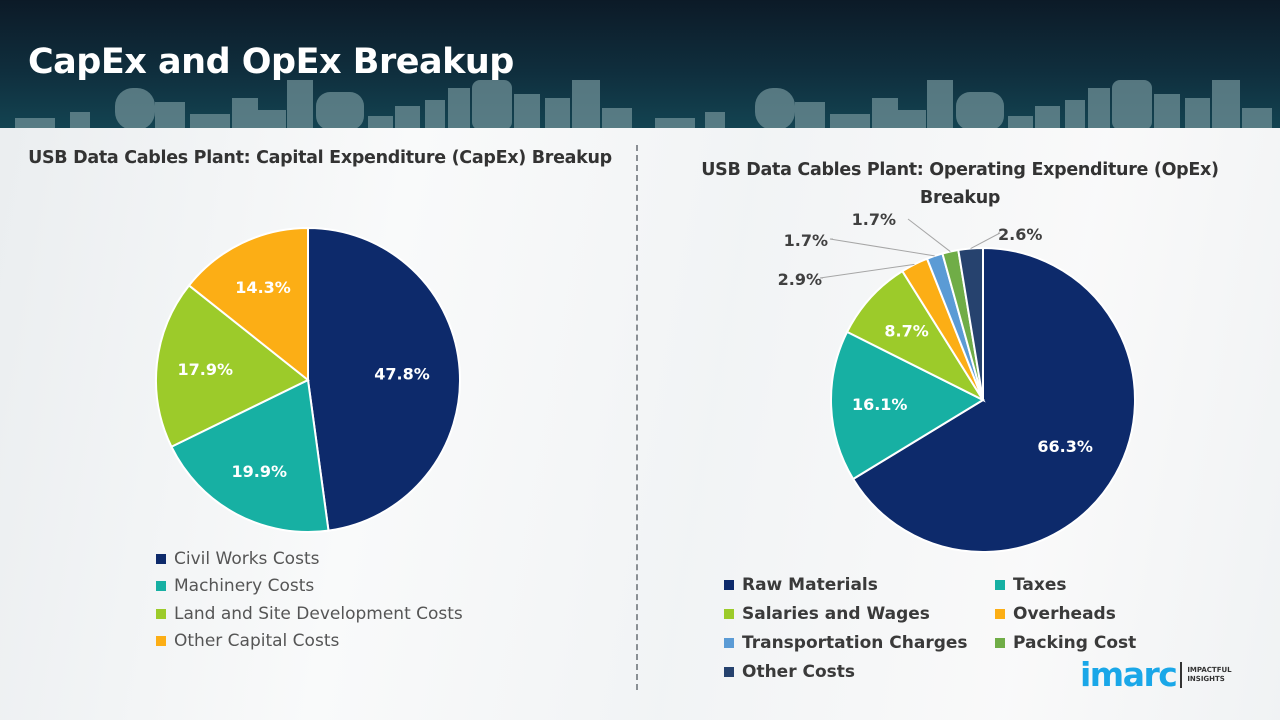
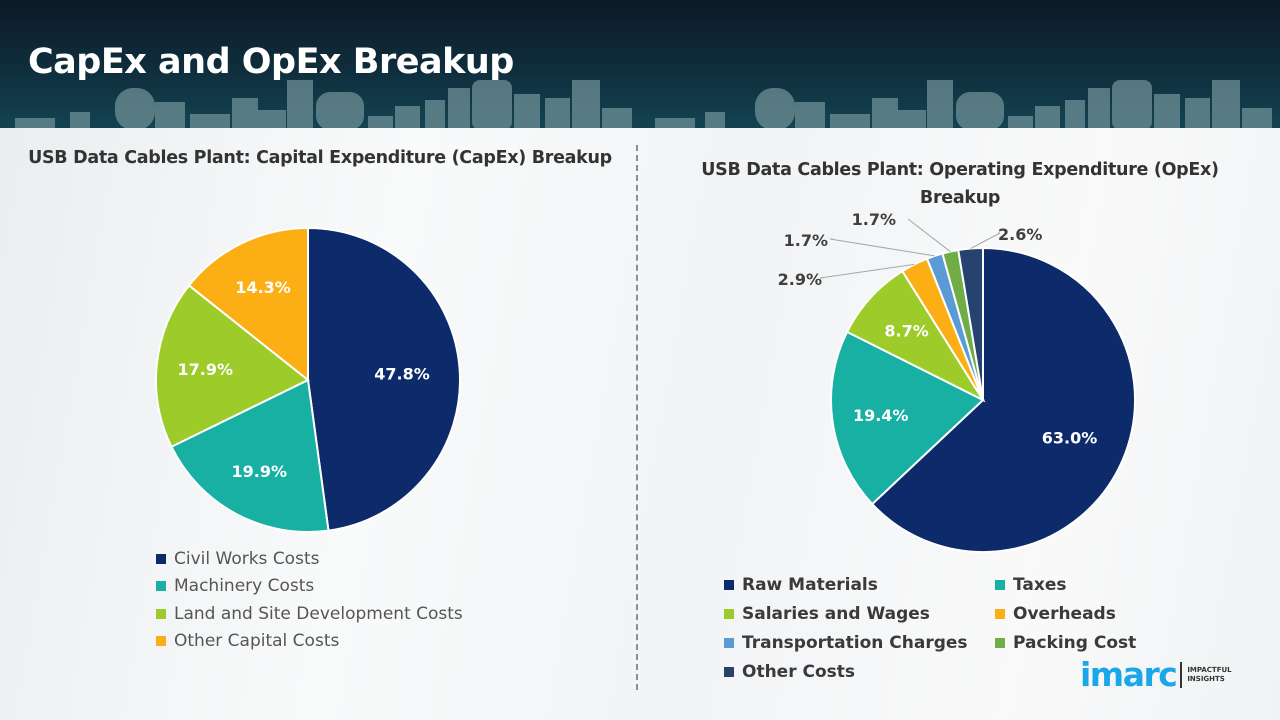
USB Data Cables Plant: Operating Expenditure (OpEx) Breakup/Raw Materials: 66.3% -> 63.0%
USB Data Cables Plant: Operating Expenditure (OpEx) Breakup/Taxes: 16.1% -> 19.4%
